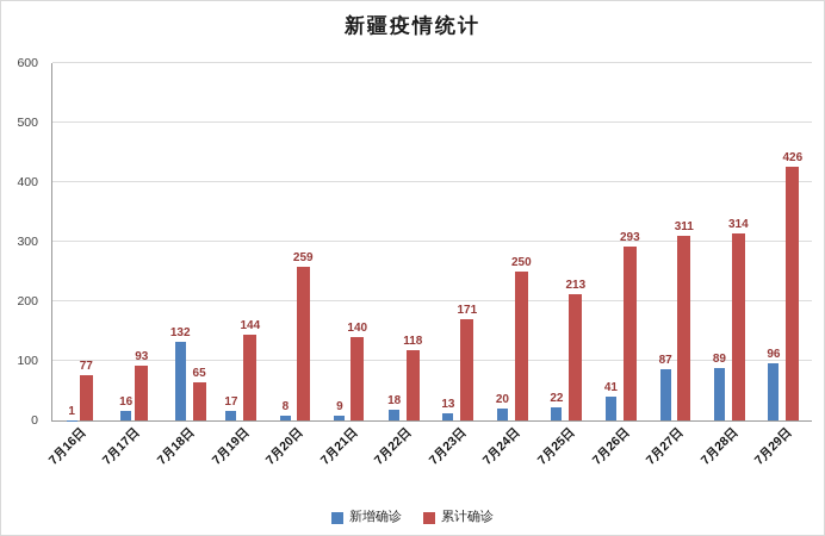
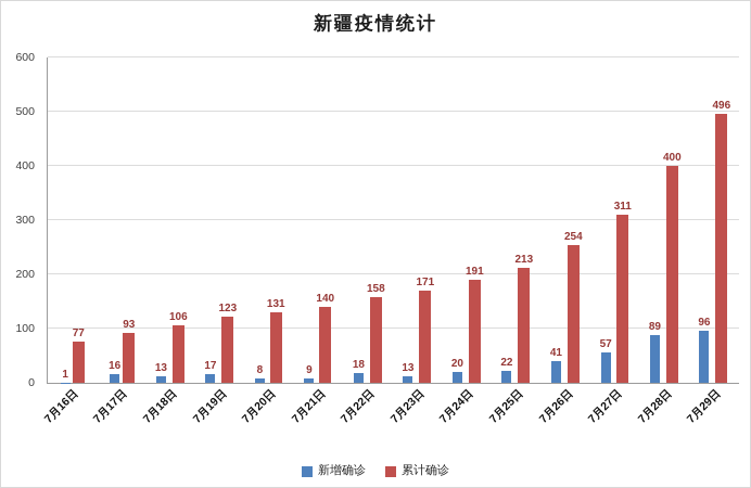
新增确诊/7月18日: 132 -> 13
累计确诊/7月18日: 65 -> 106
累计确诊/7月19日: 144 -> 123
累计确诊/7月20日: 259 -> 131
累计确诊/7月22日: 118 -> 158
累计确诊/7月24日: 250 -> 191
累计确诊/7月26日: 293 -> 254
新增确诊/7月27日: 87 -> 57
累计确诊/7月28日: 314 -> 400
累计确诊/7月29日: 426 -> 496
